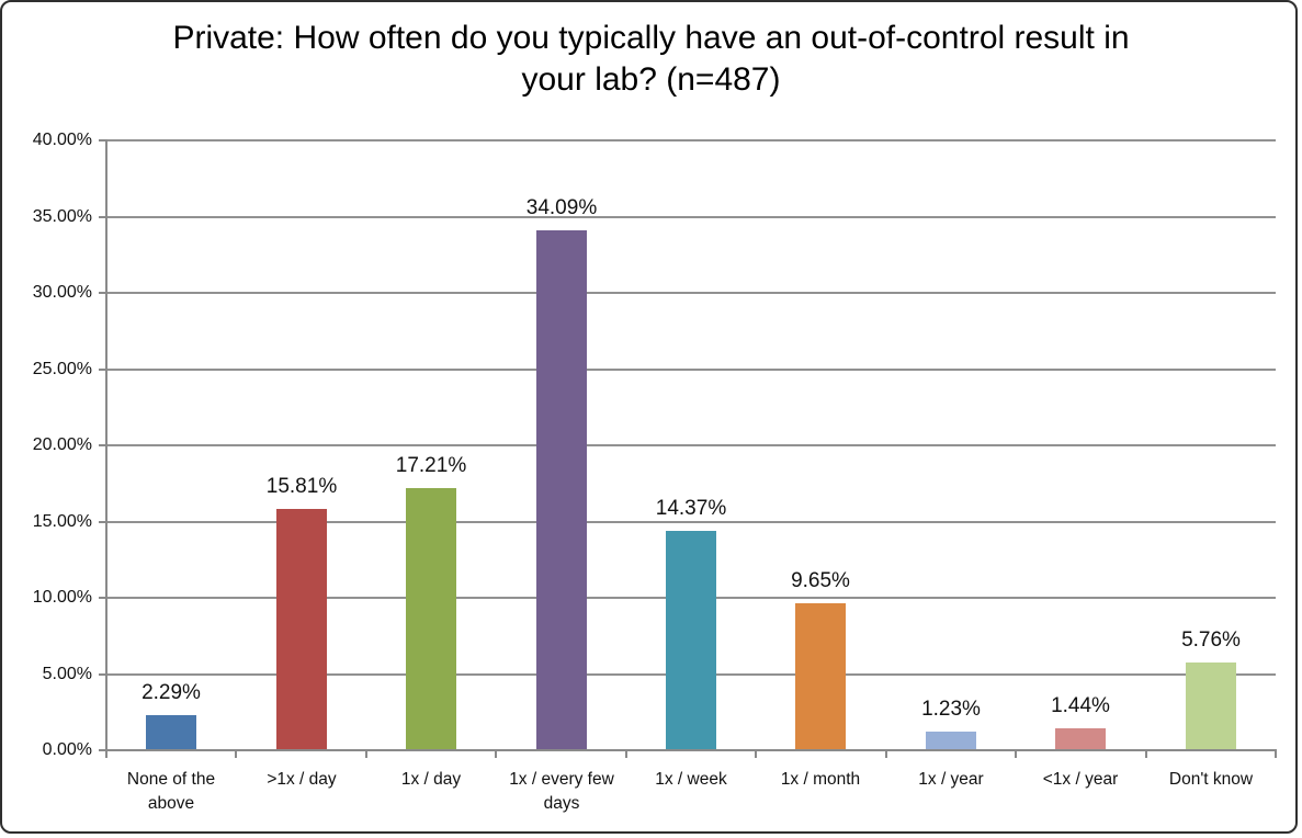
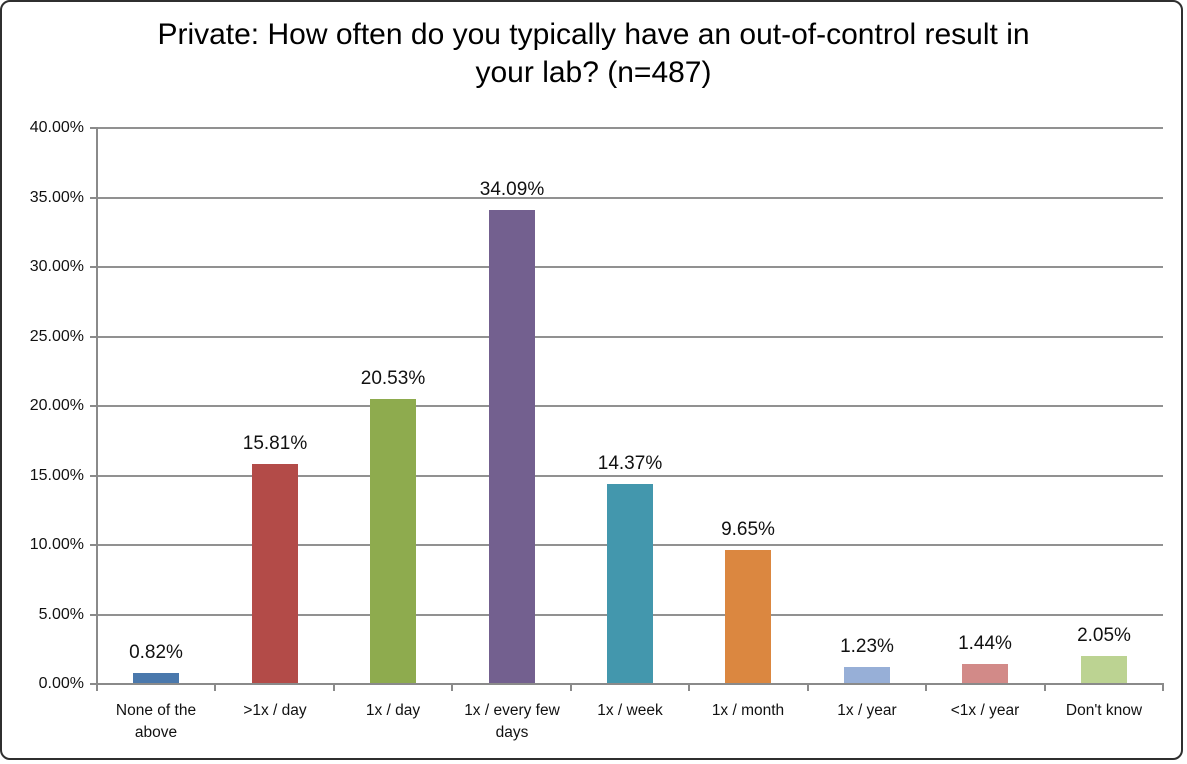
None of the above: 2.29% -> 0.82%
1x / day: 17.21% -> 20.53%
Don't know: 5.76% -> 2.05%
